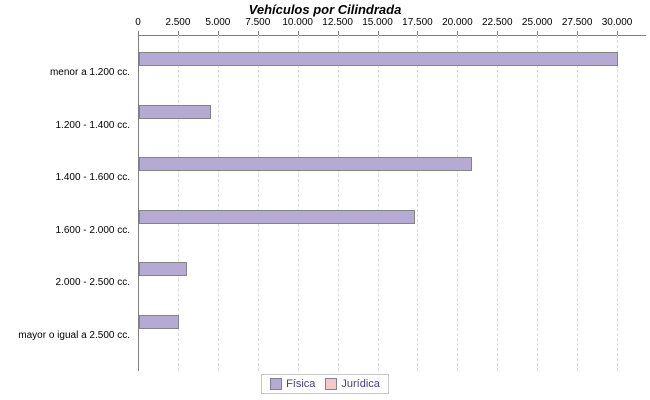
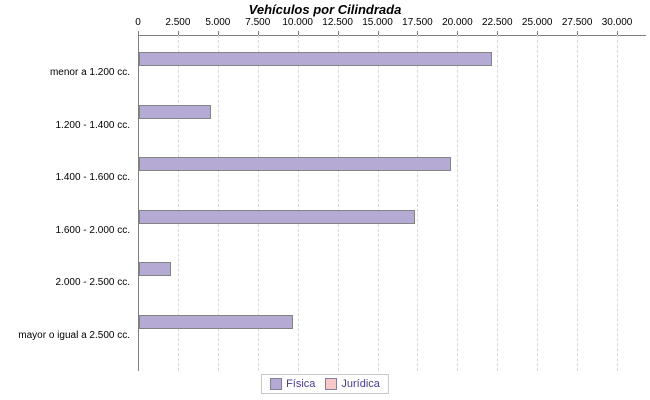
Física/menor a 1.200 cc.: 29900 -> 22000
Física/1.400 - 1.600 cc.: 20800 -> 19400
Física/2.000 - 2.500 cc.: 2900 -> 1900
Física/mayor o igual a 2.500 cc.: 2400 -> 9500
